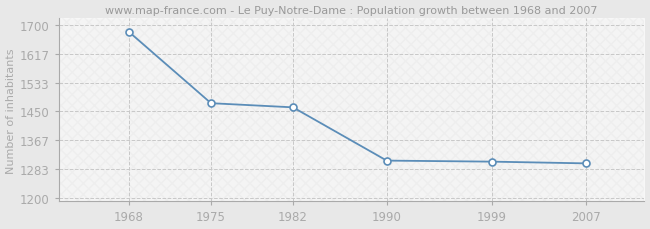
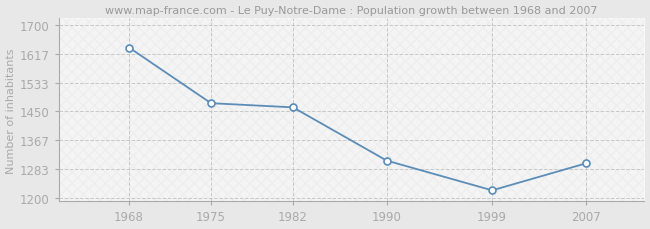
1968: 1680 -> 1635
1999: 1305 -> 1222
